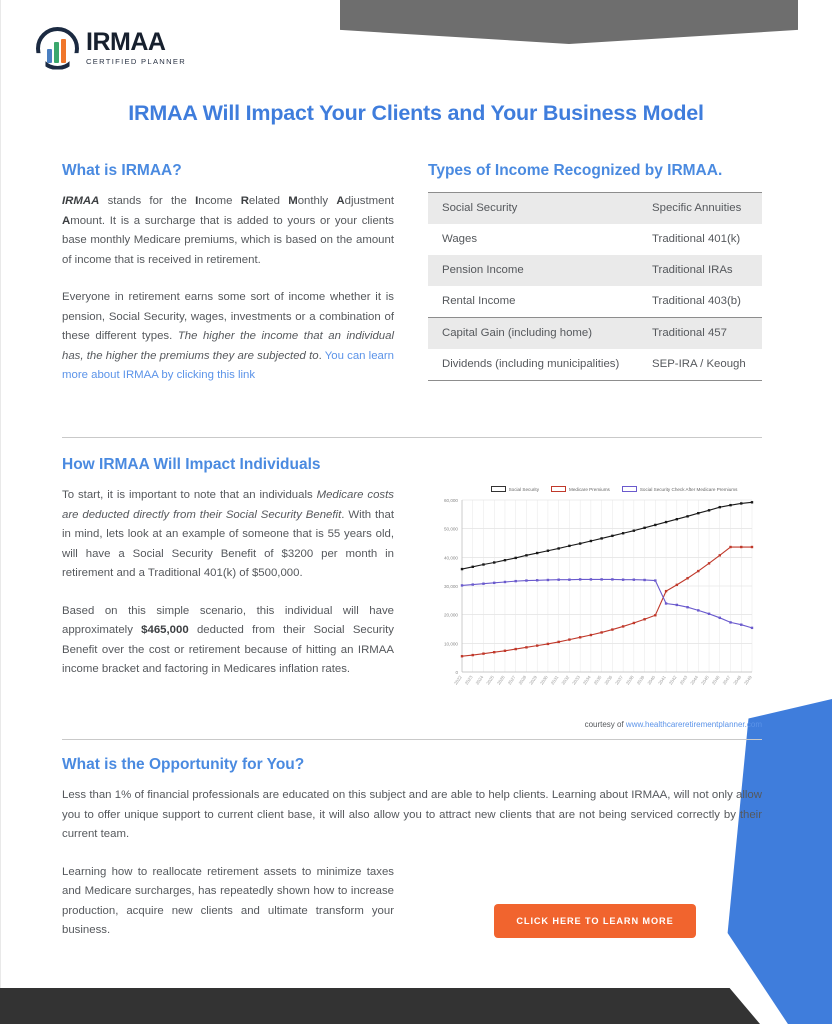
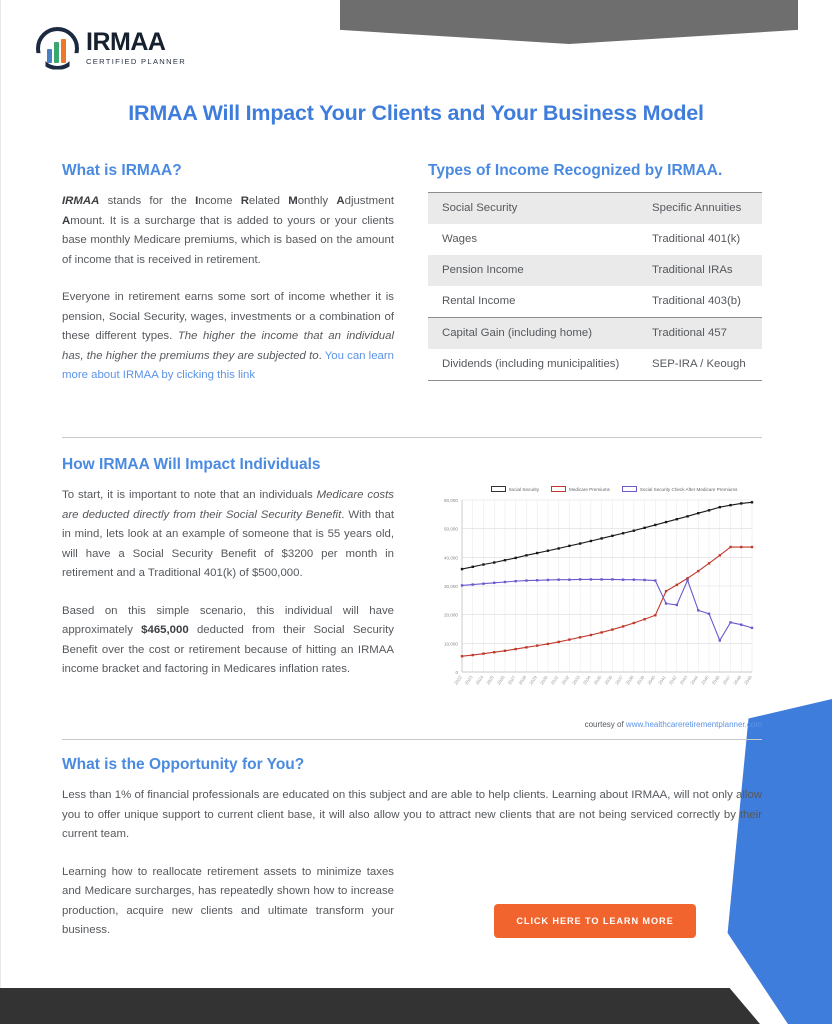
Social Security Check After Medicare Premiums/2043: 23000 -> 32000
Social Security Check After Medicare Premiums/2046: 19000 -> 11000
